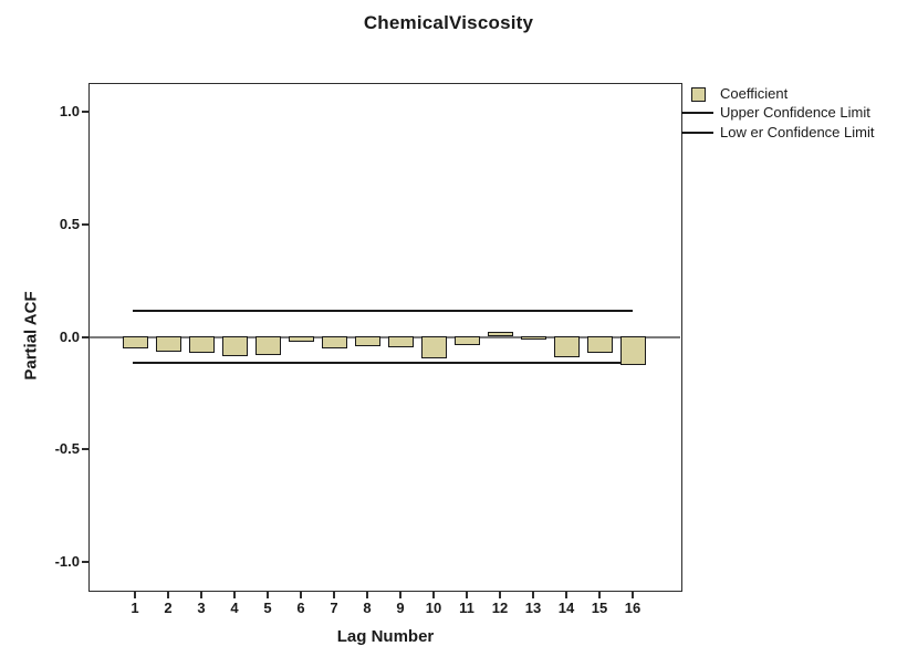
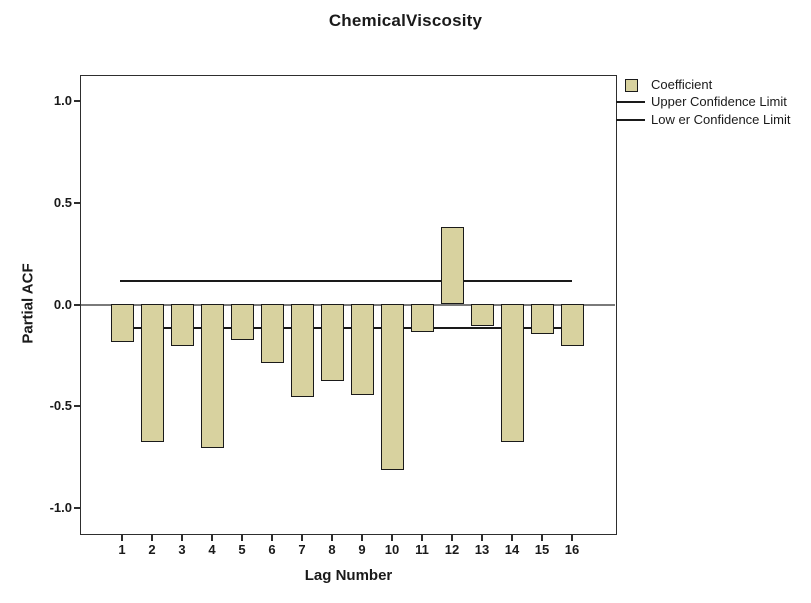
1: -0.06 -> -0.19
2: -0.07 -> -0.68
3: -0.07 -> -0.21
4: -0.09 -> -0.71
5: -0.09 -> -0.18
6: -0.03 -> -0.29
7: -0.06 -> -0.46
8: -0.04 -> -0.38
9: -0.05 -> -0.45
10: -0.10 -> -0.82
11: -0.04 -> -0.14
12: 0.02 -> 0.38
13: -0.01 -> -0.11
14: -0.10 -> -0.68
15: -0.07 -> -0.15
16: -0.13 -> -0.21
